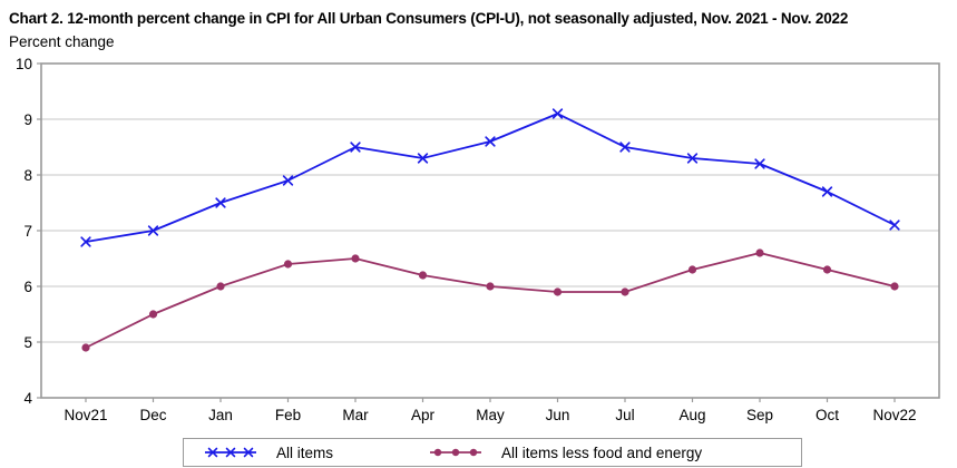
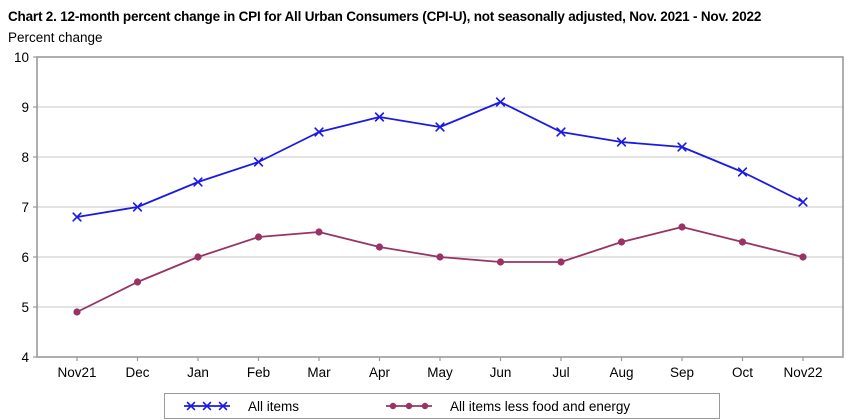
All items/Apr: 8.3 -> 8.8
